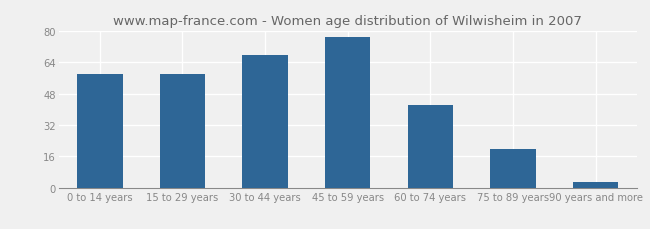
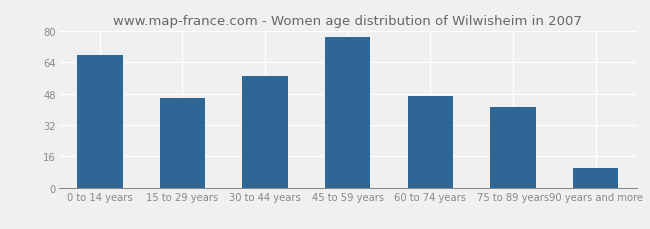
0 to 14 years: 58 -> 68
15 to 29 years: 58 -> 46
30 to 44 years: 68 -> 57
60 to 74 years: 42 -> 47
75 to 89 years: 20 -> 41
90 years and more: 3 -> 10
